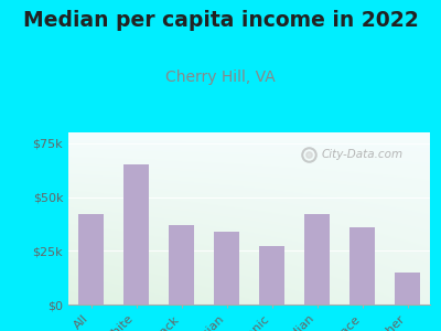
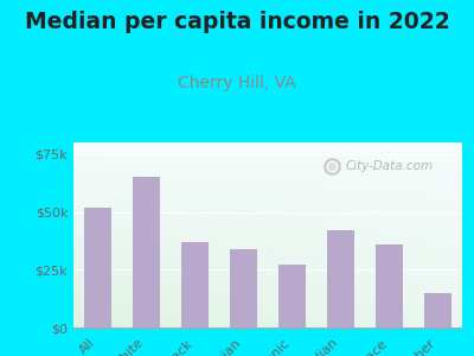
All: $42k -> $52k
